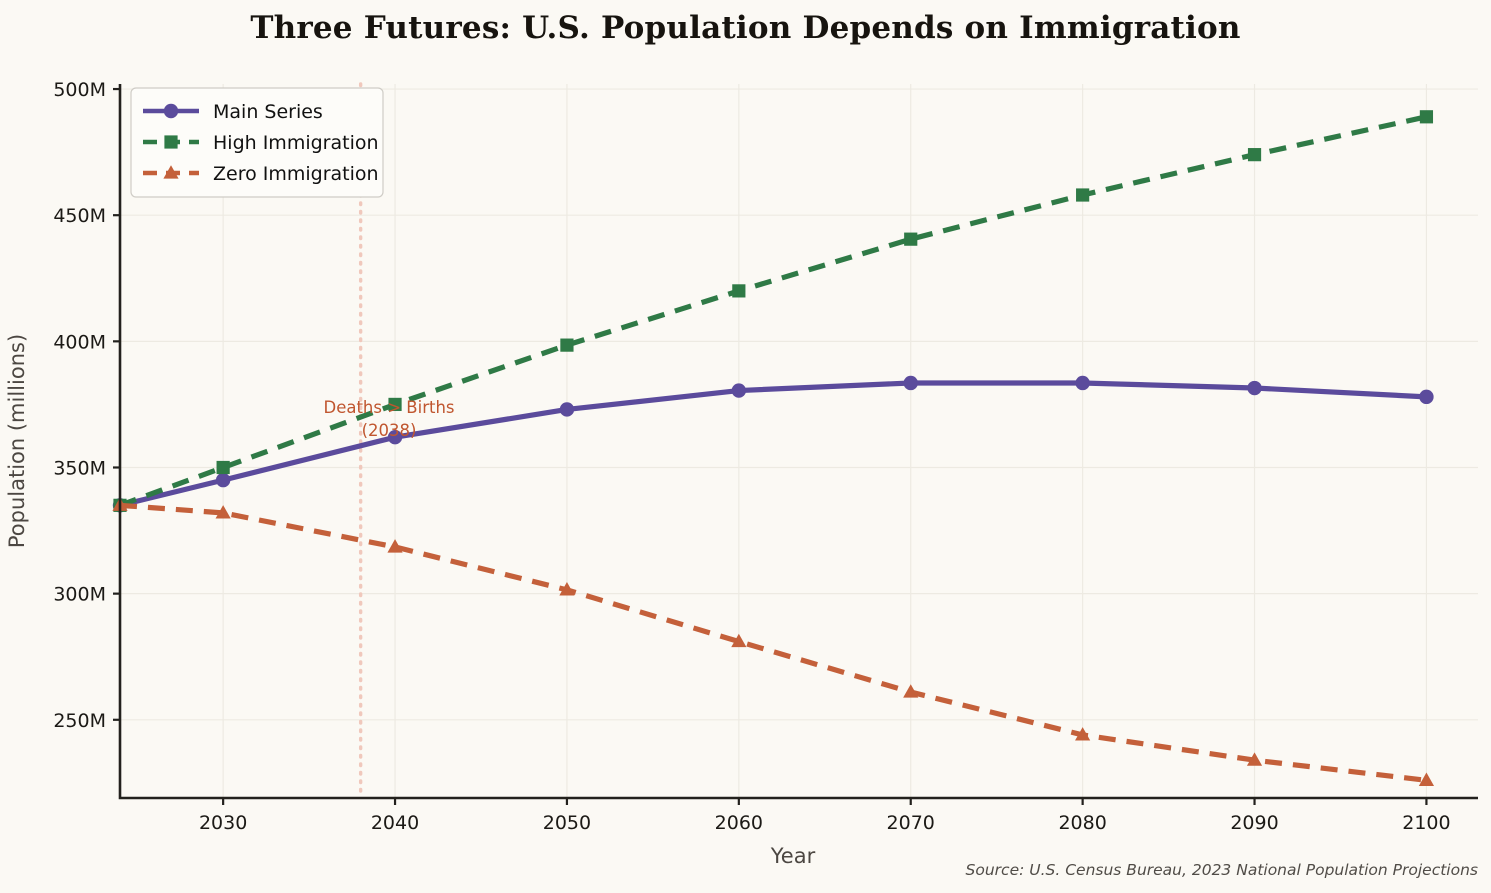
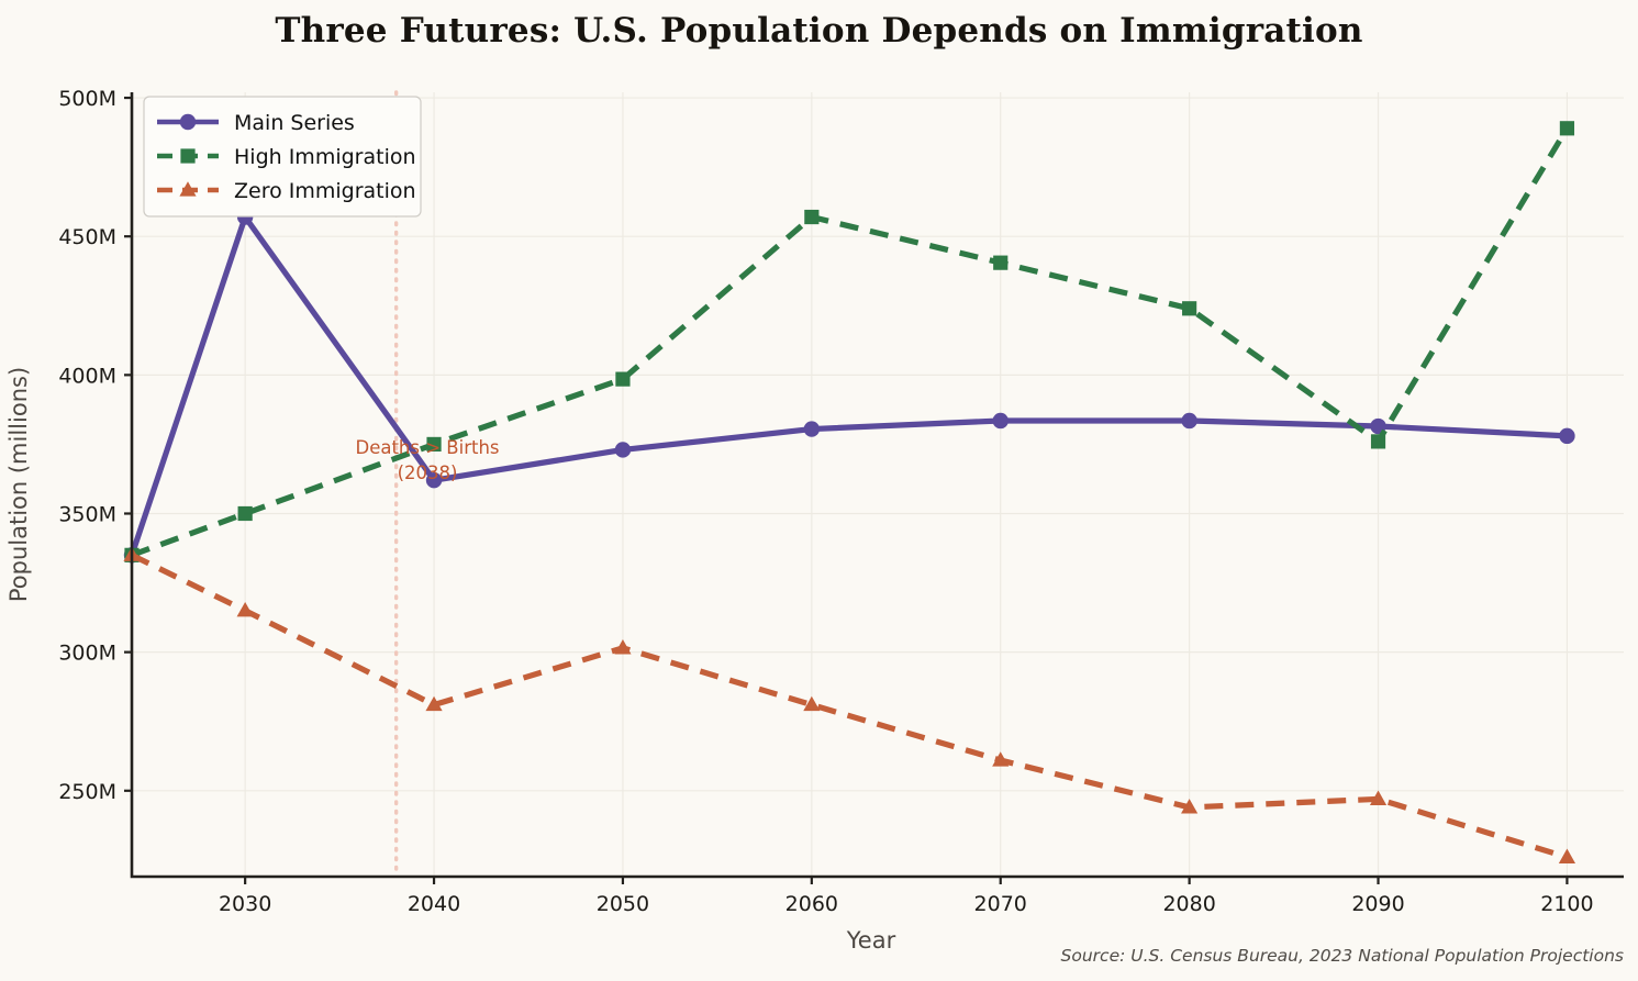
Main Series/2030: 345M -> 457M
Zero Immigration/2030: 332M -> 315M
Zero Immigration/2040: 318M -> 281M
High Immigration/2060: 420M -> 457M
High Immigration/2080: 458M -> 424M
High Immigration/2090: 474M -> 376M
Zero Immigration/2090: 234M -> 247M
